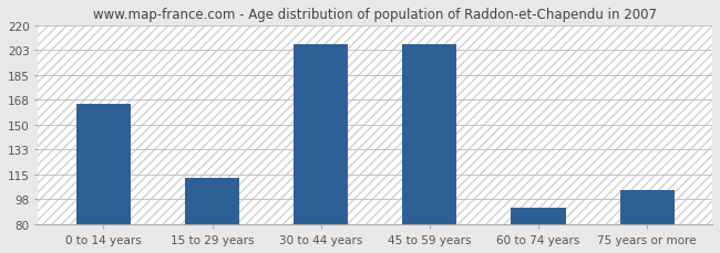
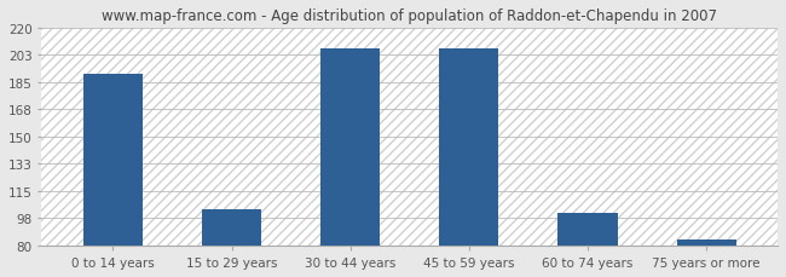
0 to 14 years: 165 -> 190
15 to 29 years: 113 -> 103
60 to 74 years: 92 -> 101
75 years or more: 104 -> 84
